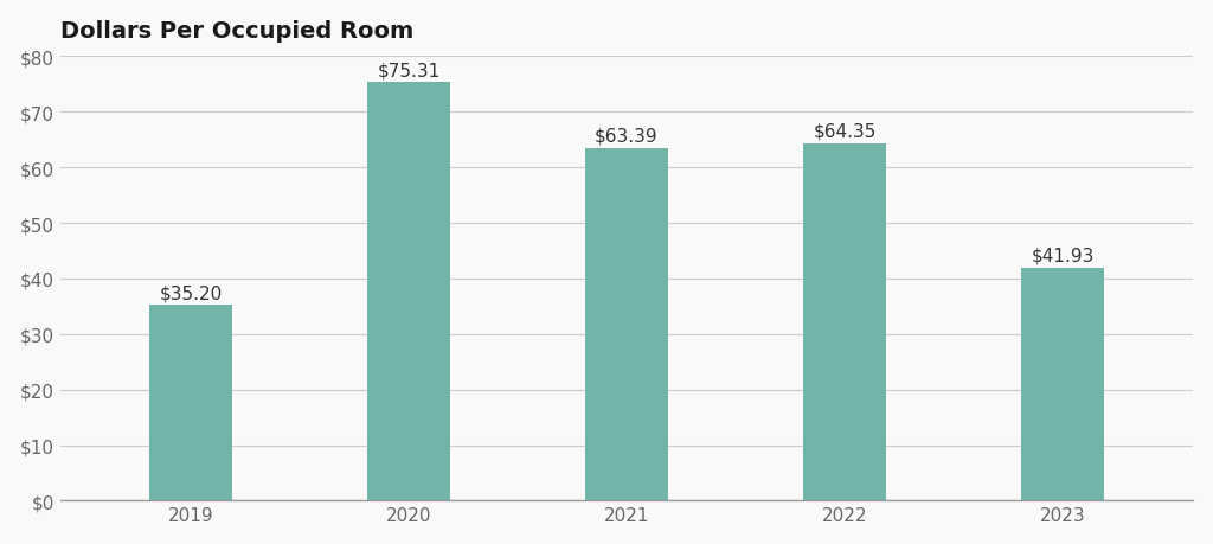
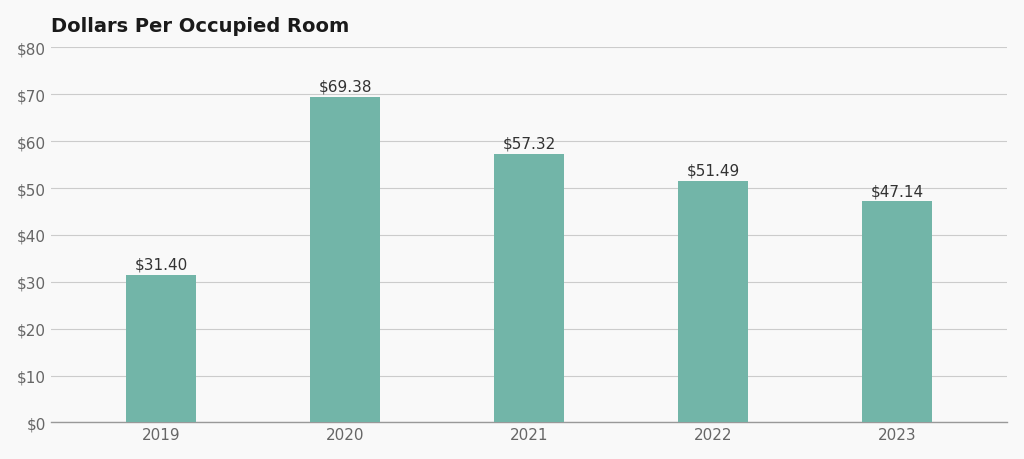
2019: $35.20 -> $31.40
2020: $75.31 -> $69.38
2021: $63.39 -> $57.32
2022: $64.35 -> $51.49
2023: $41.93 -> $47.14
